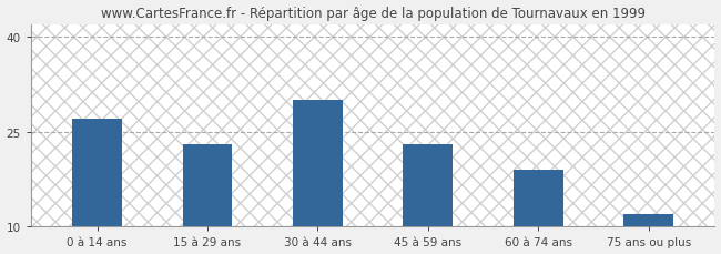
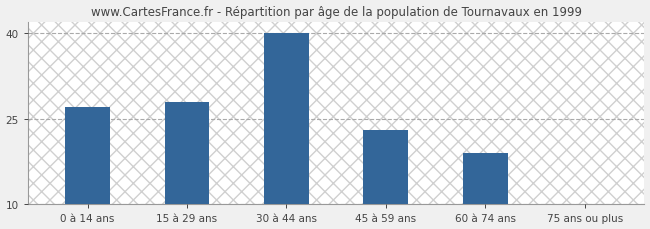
15 à 29 ans: 23 -> 28
30 à 44 ans: 30 -> 40
75 ans ou plus: 12 -> 10
